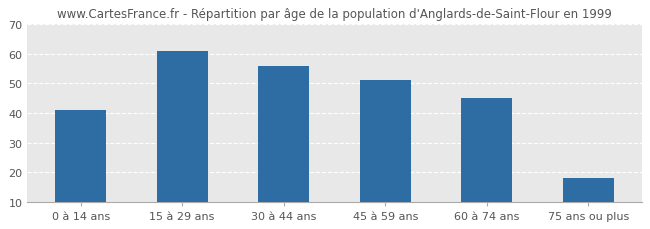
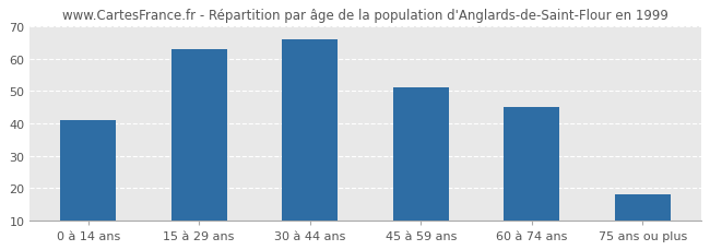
15 à 29 ans: 61 -> 63
30 à 44 ans: 56 -> 66
